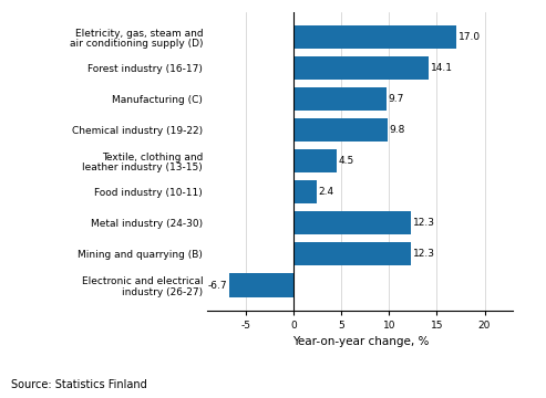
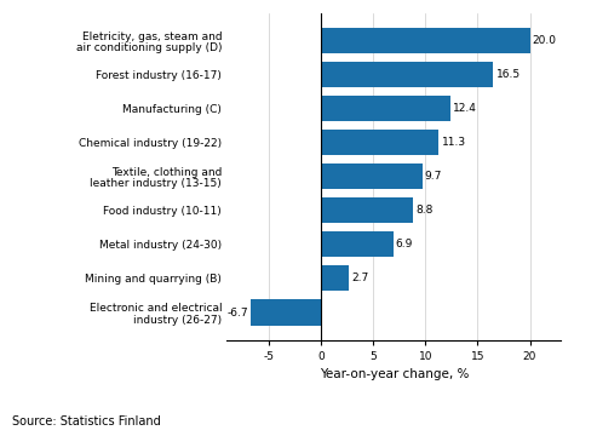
Eletricity, gas, steam and air conditioning supply (D): 17.0 -> 20.0
Forest industry (16-17): 14.1 -> 16.5
Manufacturing (C): 9.7 -> 12.4
Chemical industry (19-22): 9.8 -> 11.3
Textile, clothing and leather industry (13-15): 4.5 -> 9.7
Food industry (10-11): 2.4 -> 8.8
Metal industry (24-30): 12.3 -> 6.9
Mining and quarrying (B): 12.3 -> 2.7
